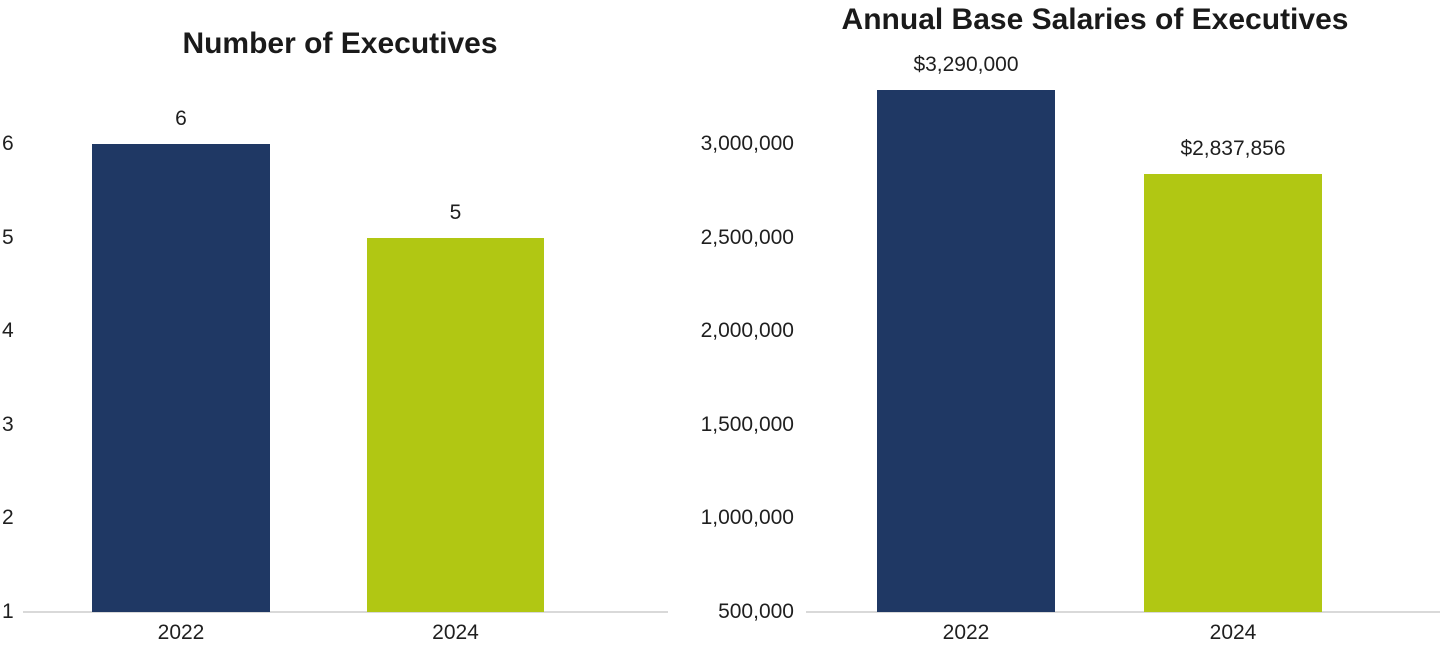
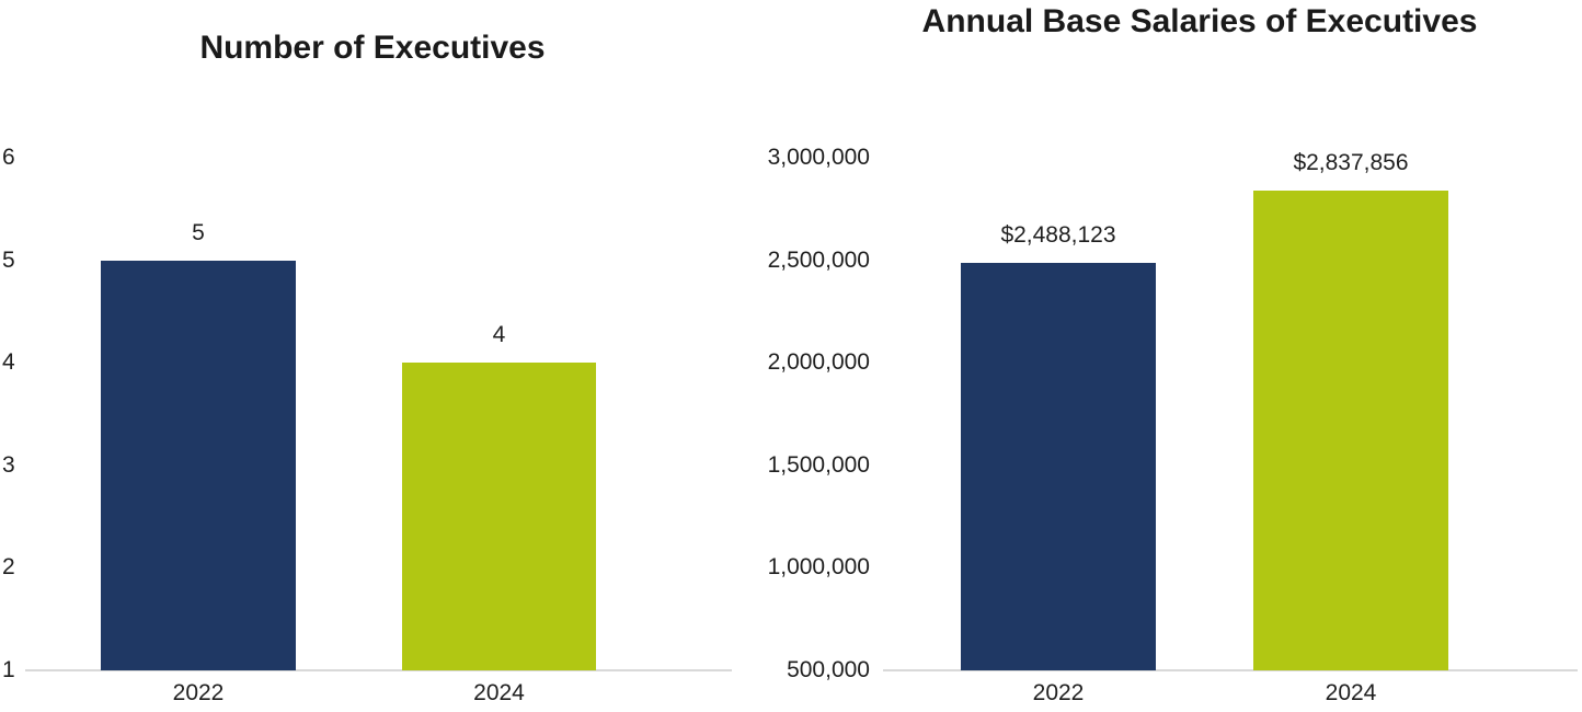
Number of Executives/2022: 6 -> 5
Number of Executives/2024: 5 -> 4
Annual Base Salaries of Executives/2022: $3,290,000 -> $2,488,123
